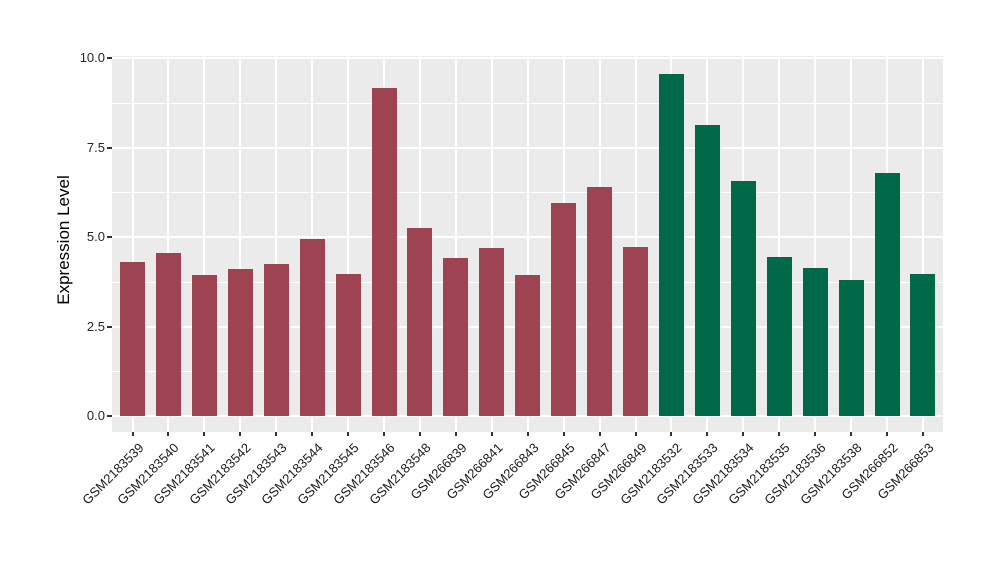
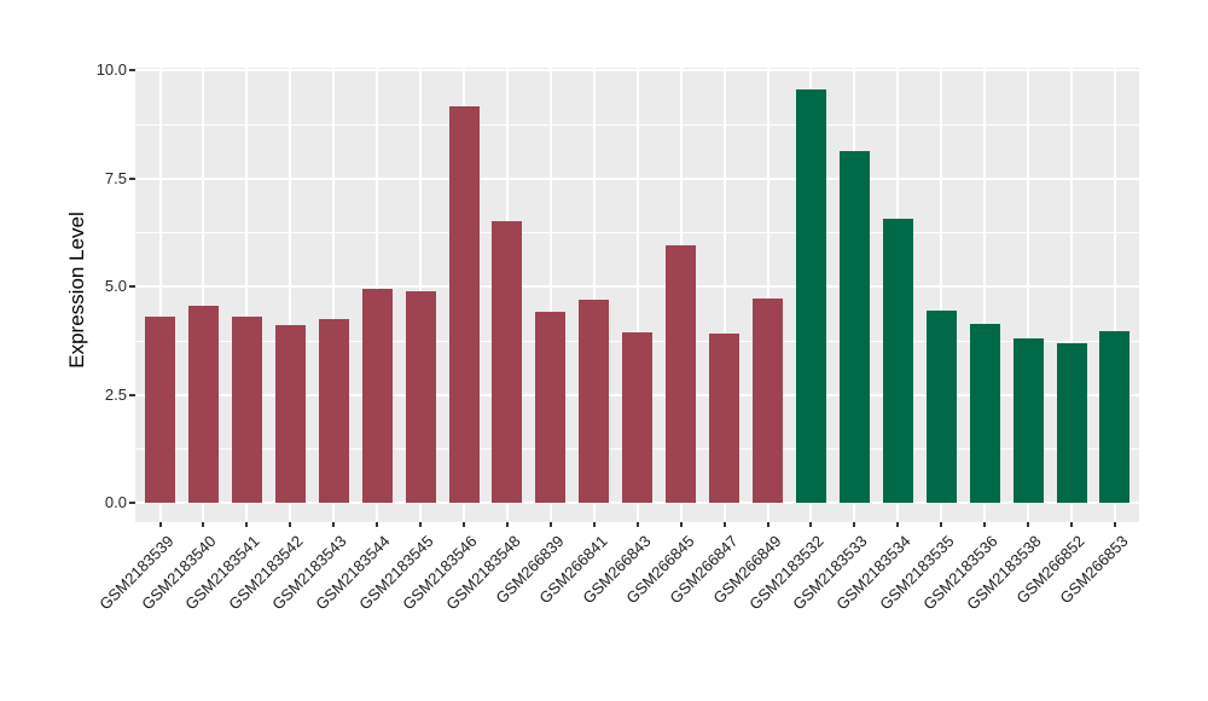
GSM2183541: 4.0 -> 4.3
GSM2183545: 4.0 -> 4.9
GSM2183548: 5.2 -> 6.5
GSM266847: 6.4 -> 3.9
GSM266852: 6.8 -> 3.7
